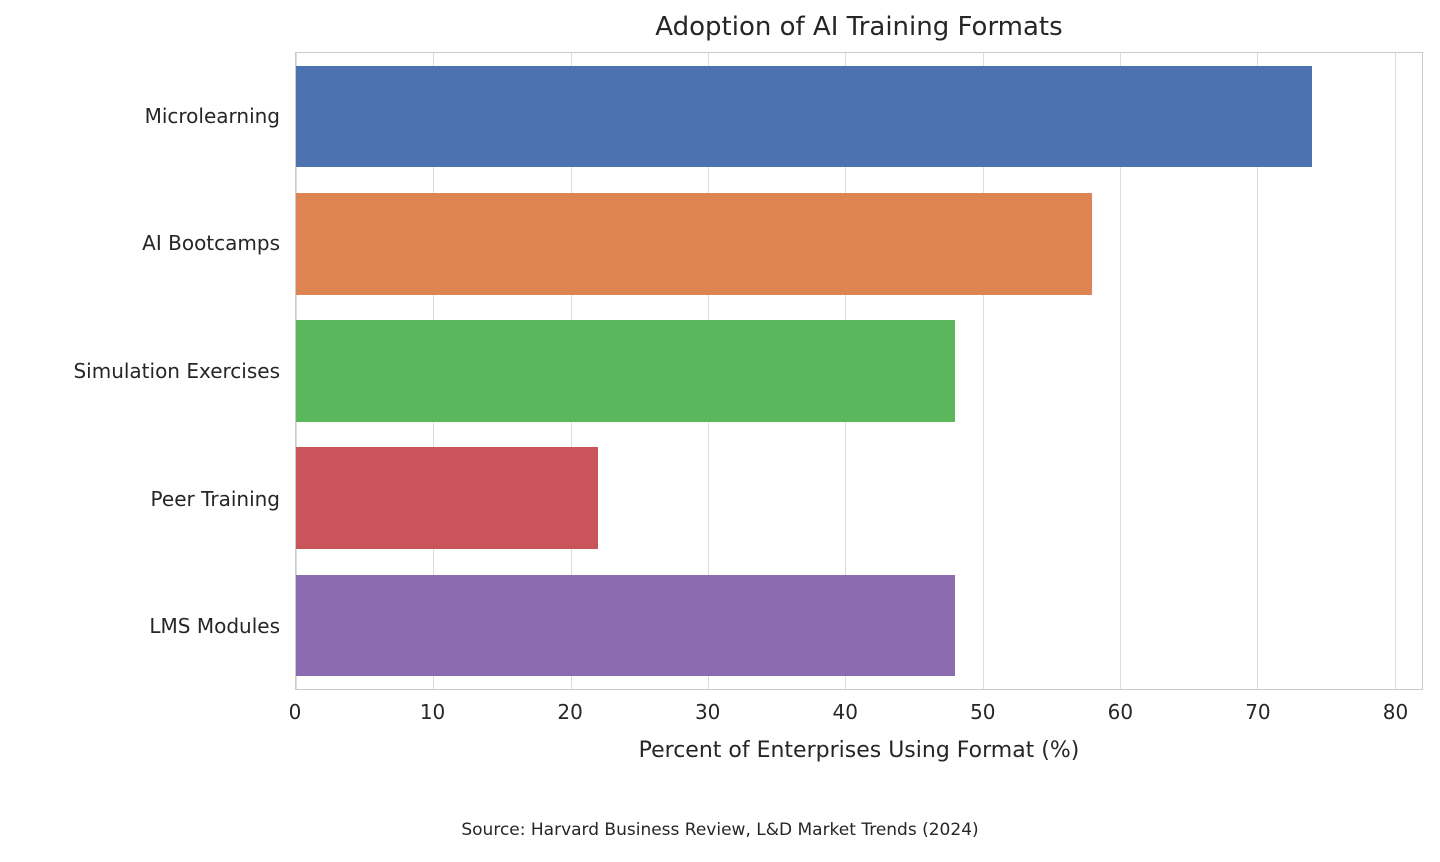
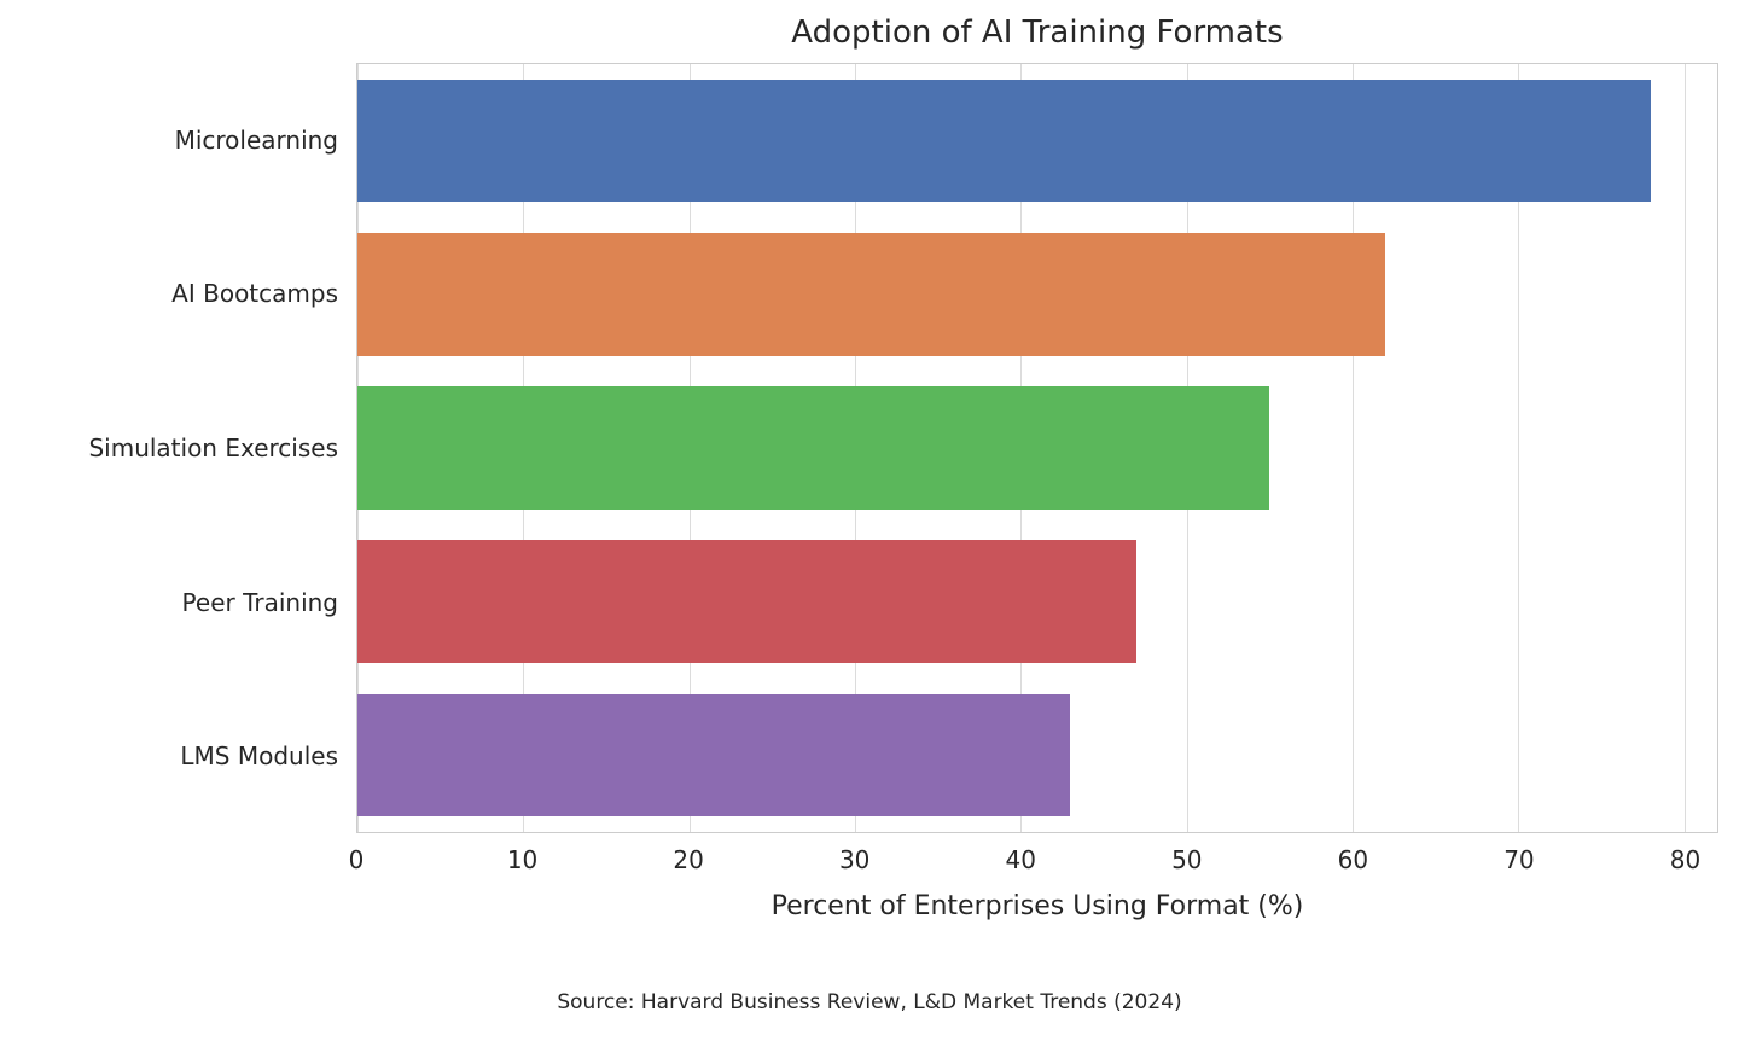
Microlearning: 74 -> 78
AI Bootcamps: 58 -> 62
Simulation Exercises: 48 -> 55
Peer Training: 22 -> 47
LMS Modules: 48 -> 43
